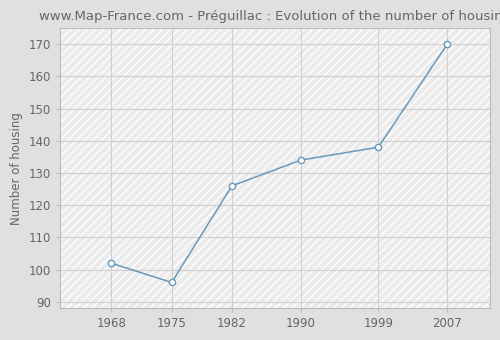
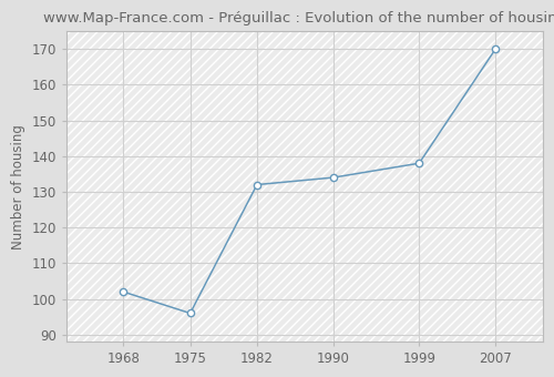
1982: 126 -> 132
